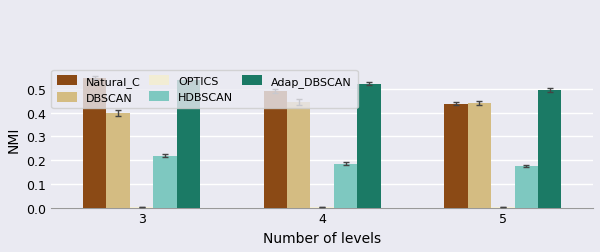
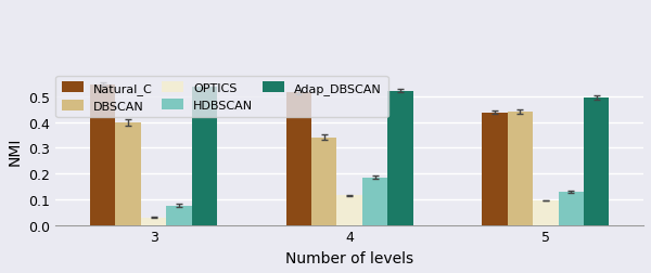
OPTICS/3: 0.003 -> 0.030
HDBSCAN/3: 0.218 -> 0.075
Natural_C/4: 0.490 -> 0.515
DBSCAN/4: 0.445 -> 0.340
OPTICS/4: 0.003 -> 0.115
OPTICS/5: 0.003 -> 0.095
HDBSCAN/5: 0.175 -> 0.130
